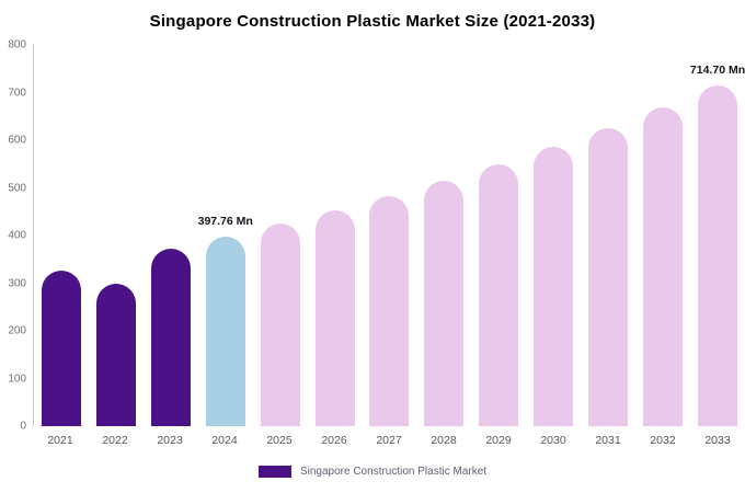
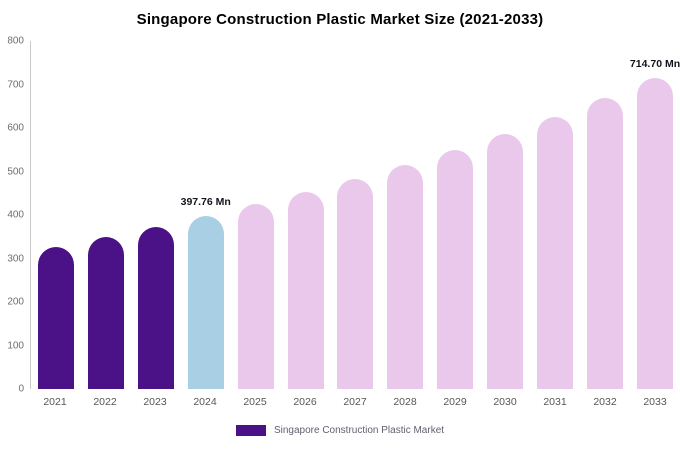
2022: 300 -> 350
